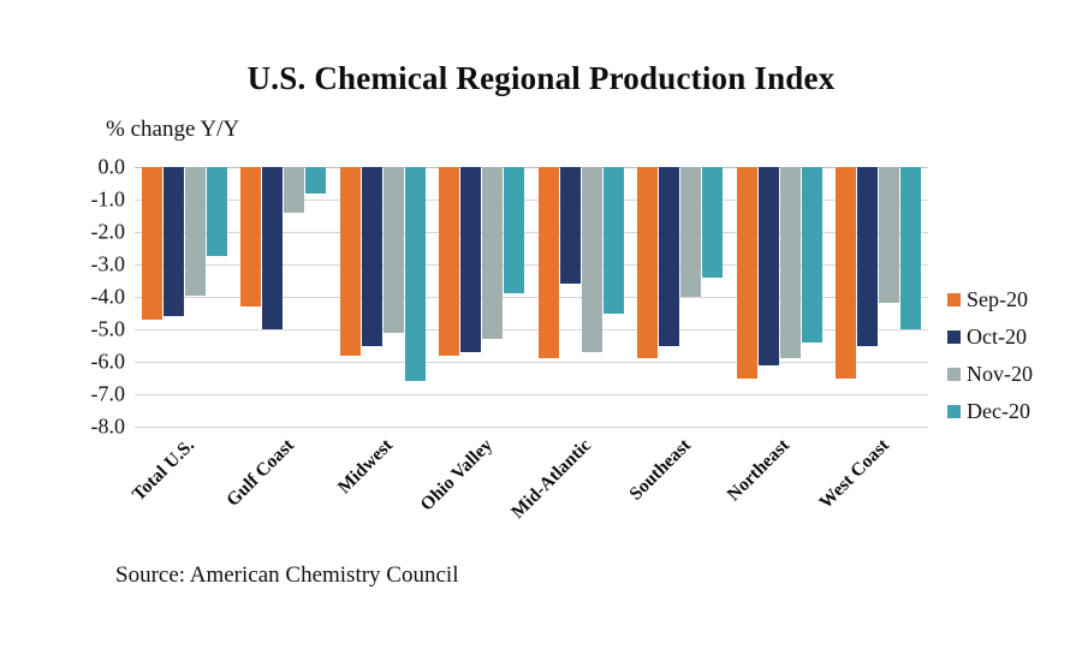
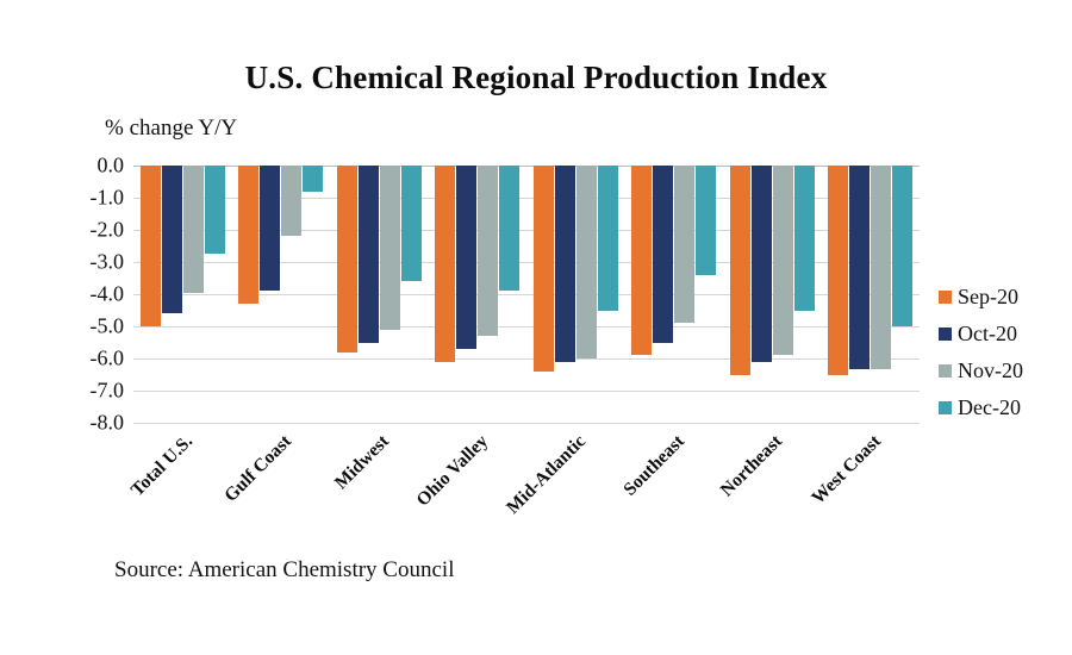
Sep-20/Total U.S.: -4.7 -> -5.0
Oct-20/Gulf Coast: -5.0 -> -3.9
Nov-20/Gulf Coast: -1.4 -> -2.2
Dec-20/Midwest: -6.6 -> -3.6
Sep-20/Ohio Valley: -5.8 -> -6.1
Sep-20/Mid-Atlantic: -5.9 -> -6.4
Oct-20/Mid-Atlantic: -3.6 -> -6.1
Nov-20/Mid-Atlantic: -5.7 -> -6.0
Nov-20/Southeast: -4.0 -> -4.9
Dec-20/Northeast: -5.4 -> -4.5
Oct-20/West Coast: -5.5 -> -6.3
Nov-20/West Coast: -4.2 -> -6.3
